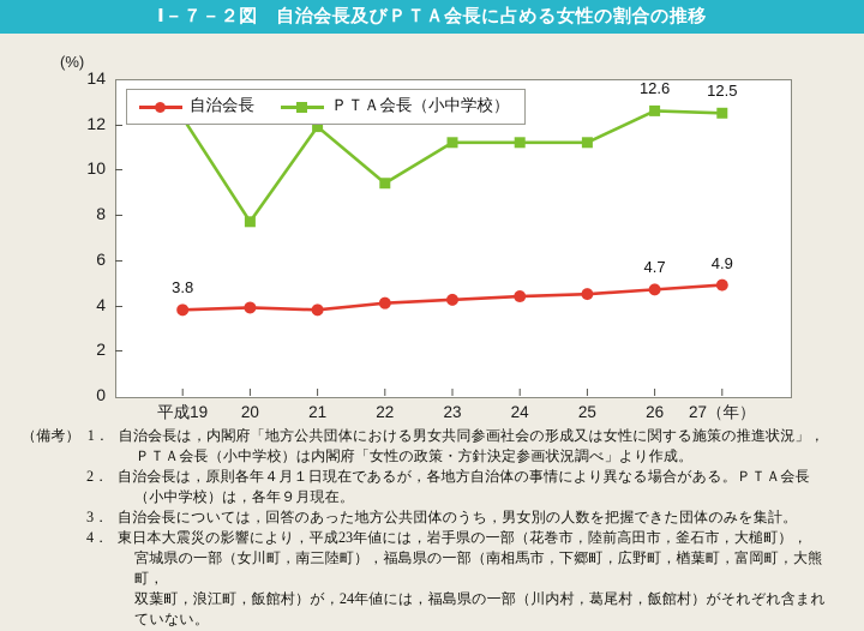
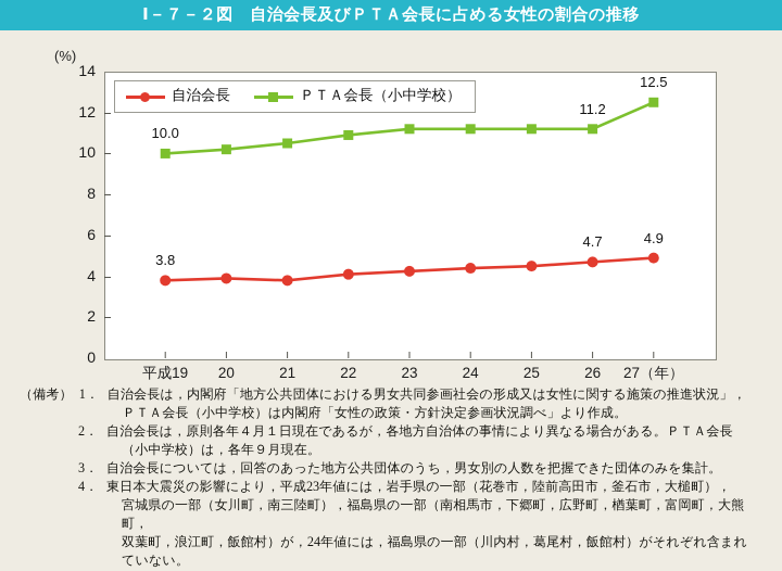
ＰＴＡ会長（小中学校）/平成19: 12.3 -> 10.0
ＰＴＡ会長（小中学校）/20: 7.7 -> 10.2
ＰＴＡ会長（小中学校）/21: 11.9 -> 10.5
ＰＴＡ会長（小中学校）/22: 9.4 -> 10.9
ＰＴＡ会長（小中学校）/26: 12.6 -> 11.2
